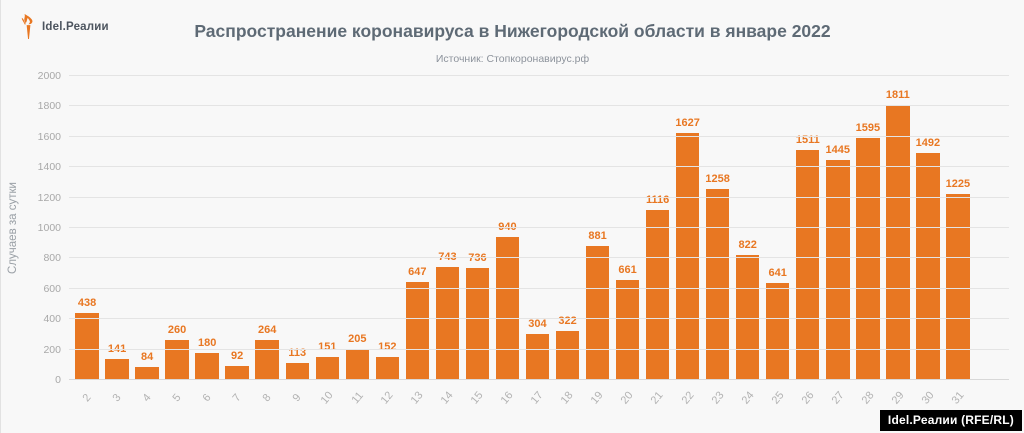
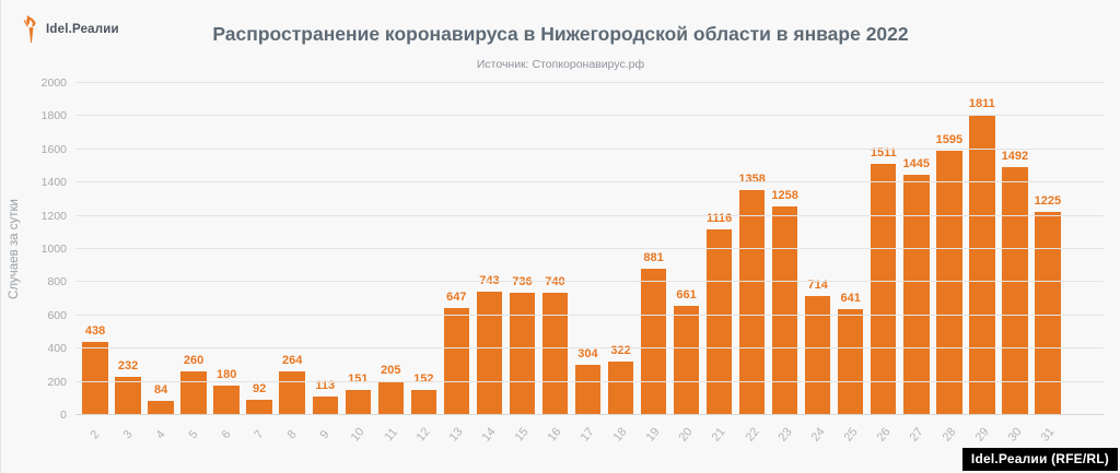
3: 141 -> 232
16: 940 -> 740
22: 1627 -> 1358
24: 822 -> 714
